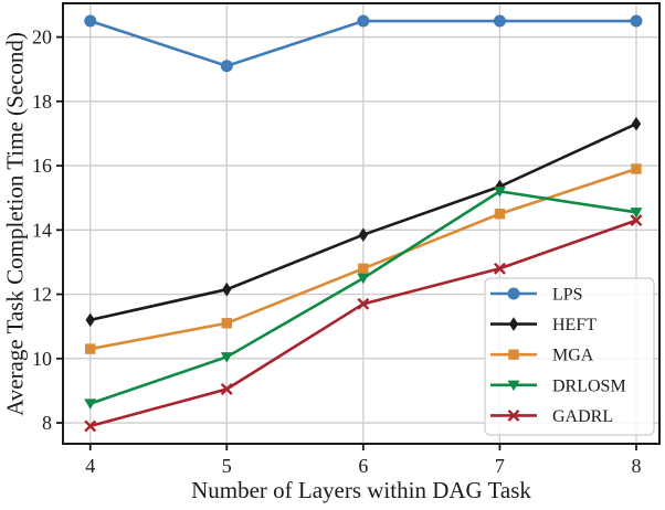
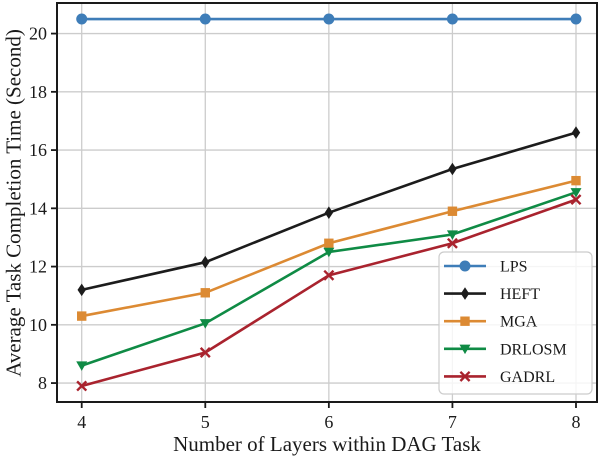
LPS/5: 19.1 -> 20.5
MGA/7: 14.5 -> 13.9
DRLOSM/7: 15.2 -> 13.1
HEFT/8: 17.3 -> 16.6
MGA/8: 15.9 -> 14.9
